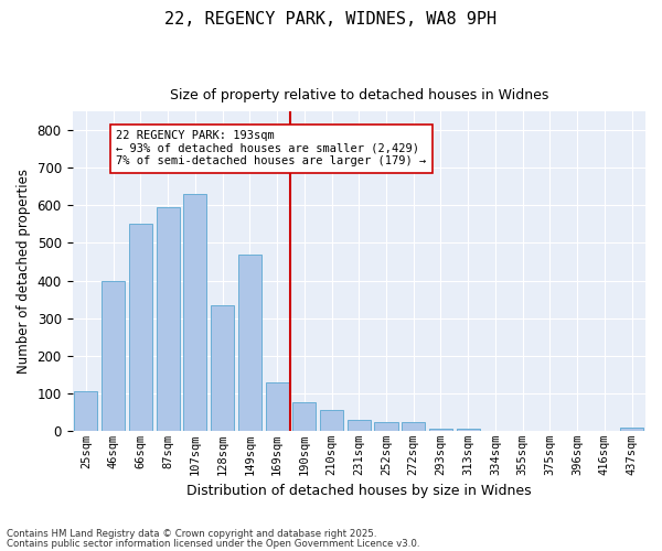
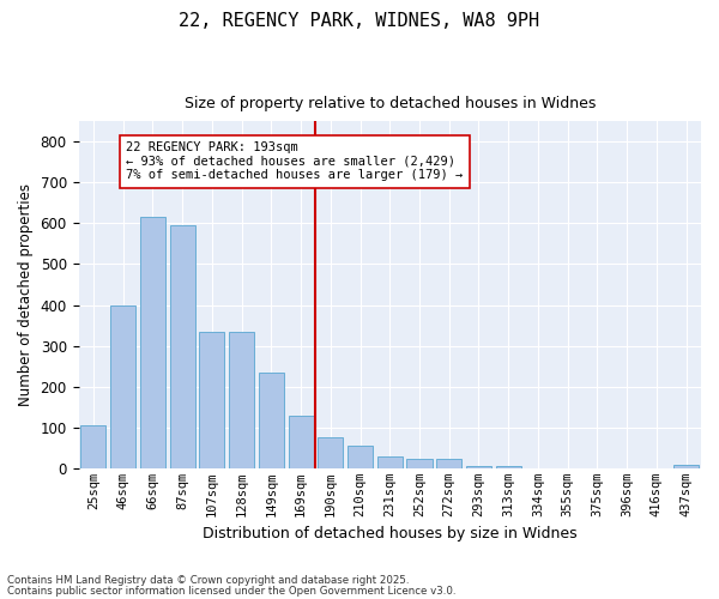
66sqm: 550 -> 615
107sqm: 630 -> 335
149sqm: 470 -> 235
